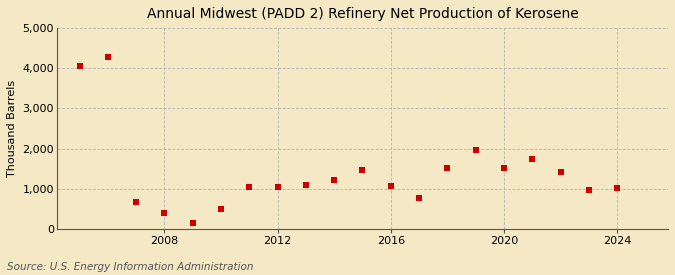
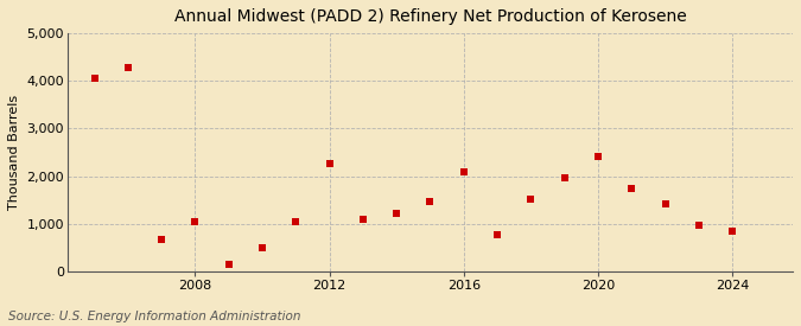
2008: 400 -> 1,050
2012: 1,050 -> 2,250
2016: 1,060 -> 2,100
2020: 1,520 -> 2,400
2024: 1,010 -> 850
